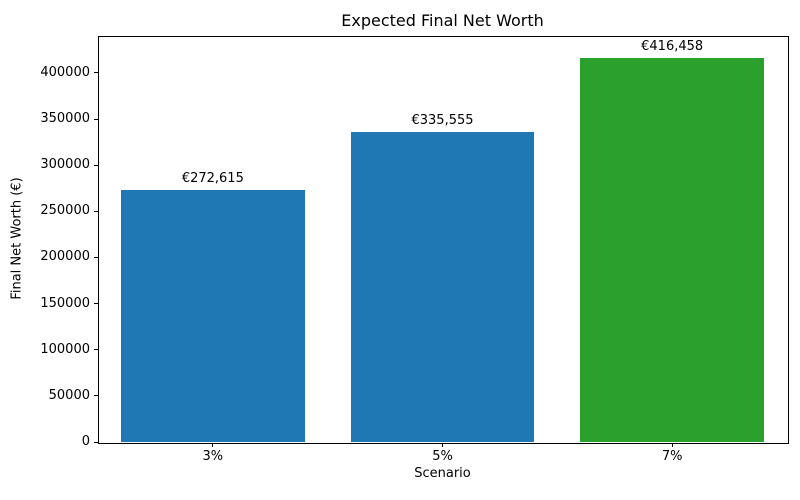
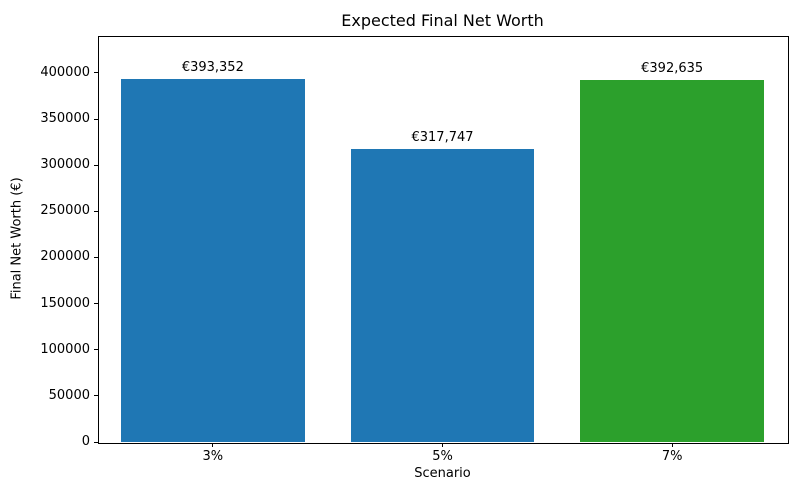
3%: €272,615 -> €393,352
5%: €335,555 -> €317,747
7%: €416,458 -> €392,635
